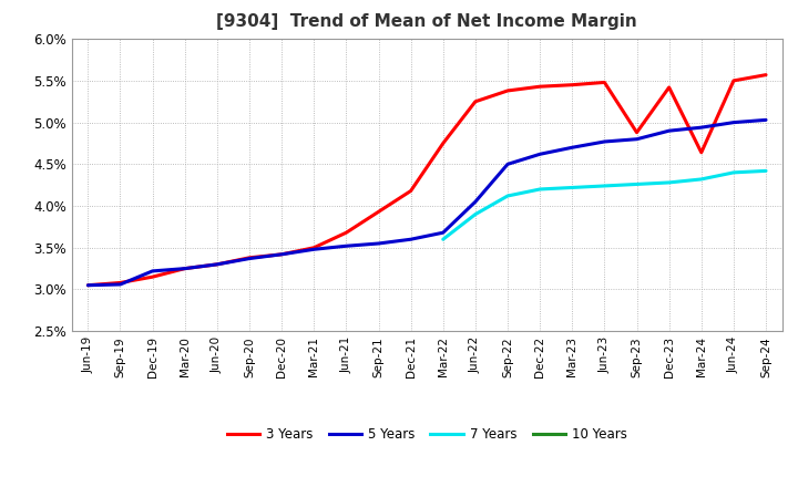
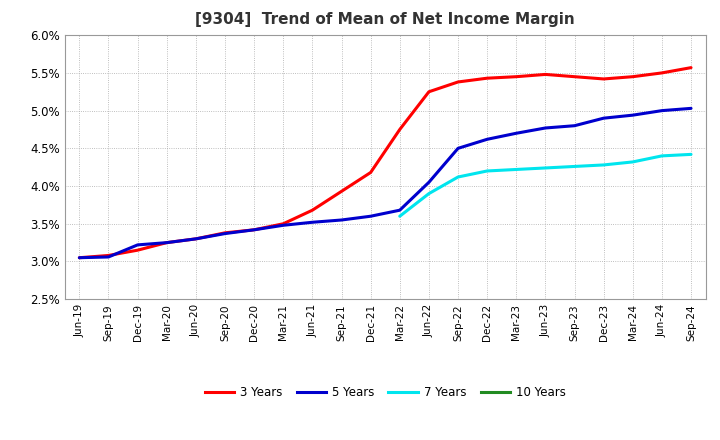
3 Years/Sep-23: 4.88% -> 5.45%
3 Years/Mar-24: 4.64% -> 5.45%
